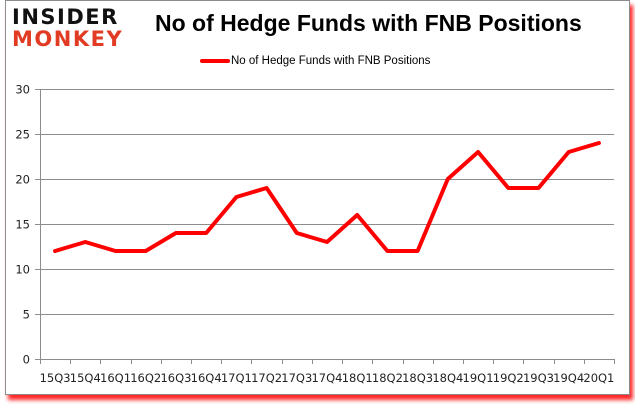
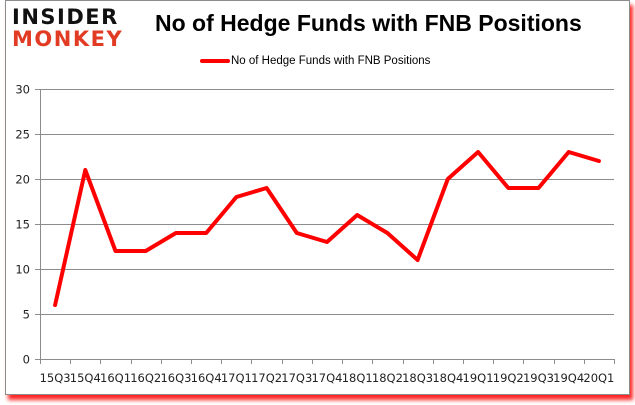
15Q3: 12 -> 6
15Q4: 13 -> 21
18Q2: 12 -> 14
18Q3: 12 -> 11
20Q1: 24 -> 22
